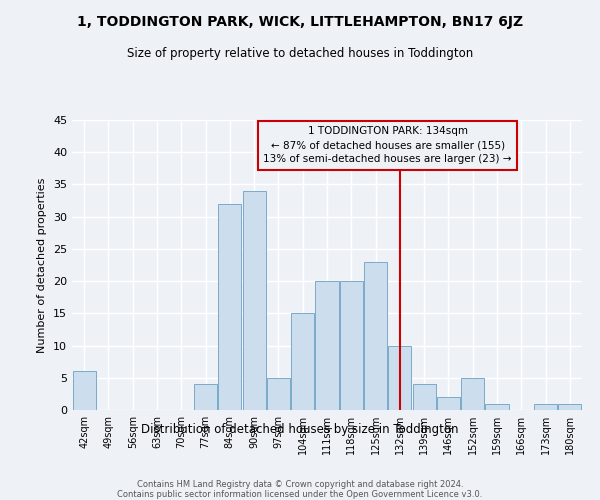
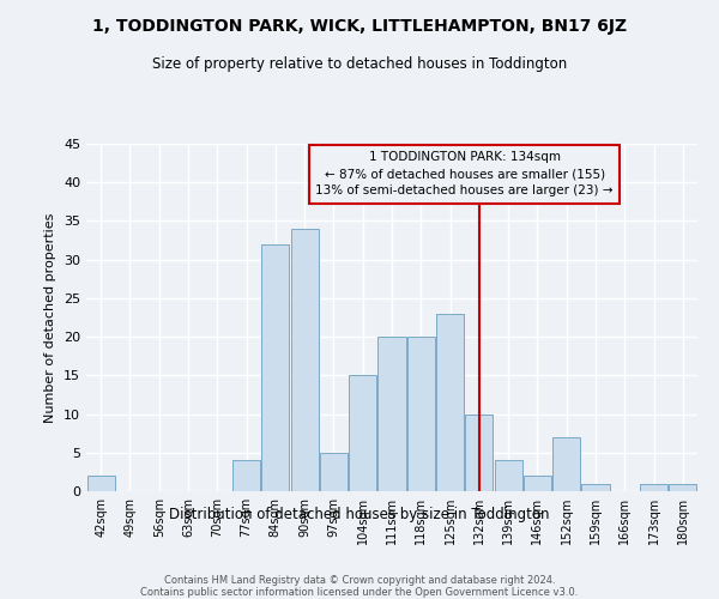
42sqm: 6 -> 2
152sqm: 5 -> 7
